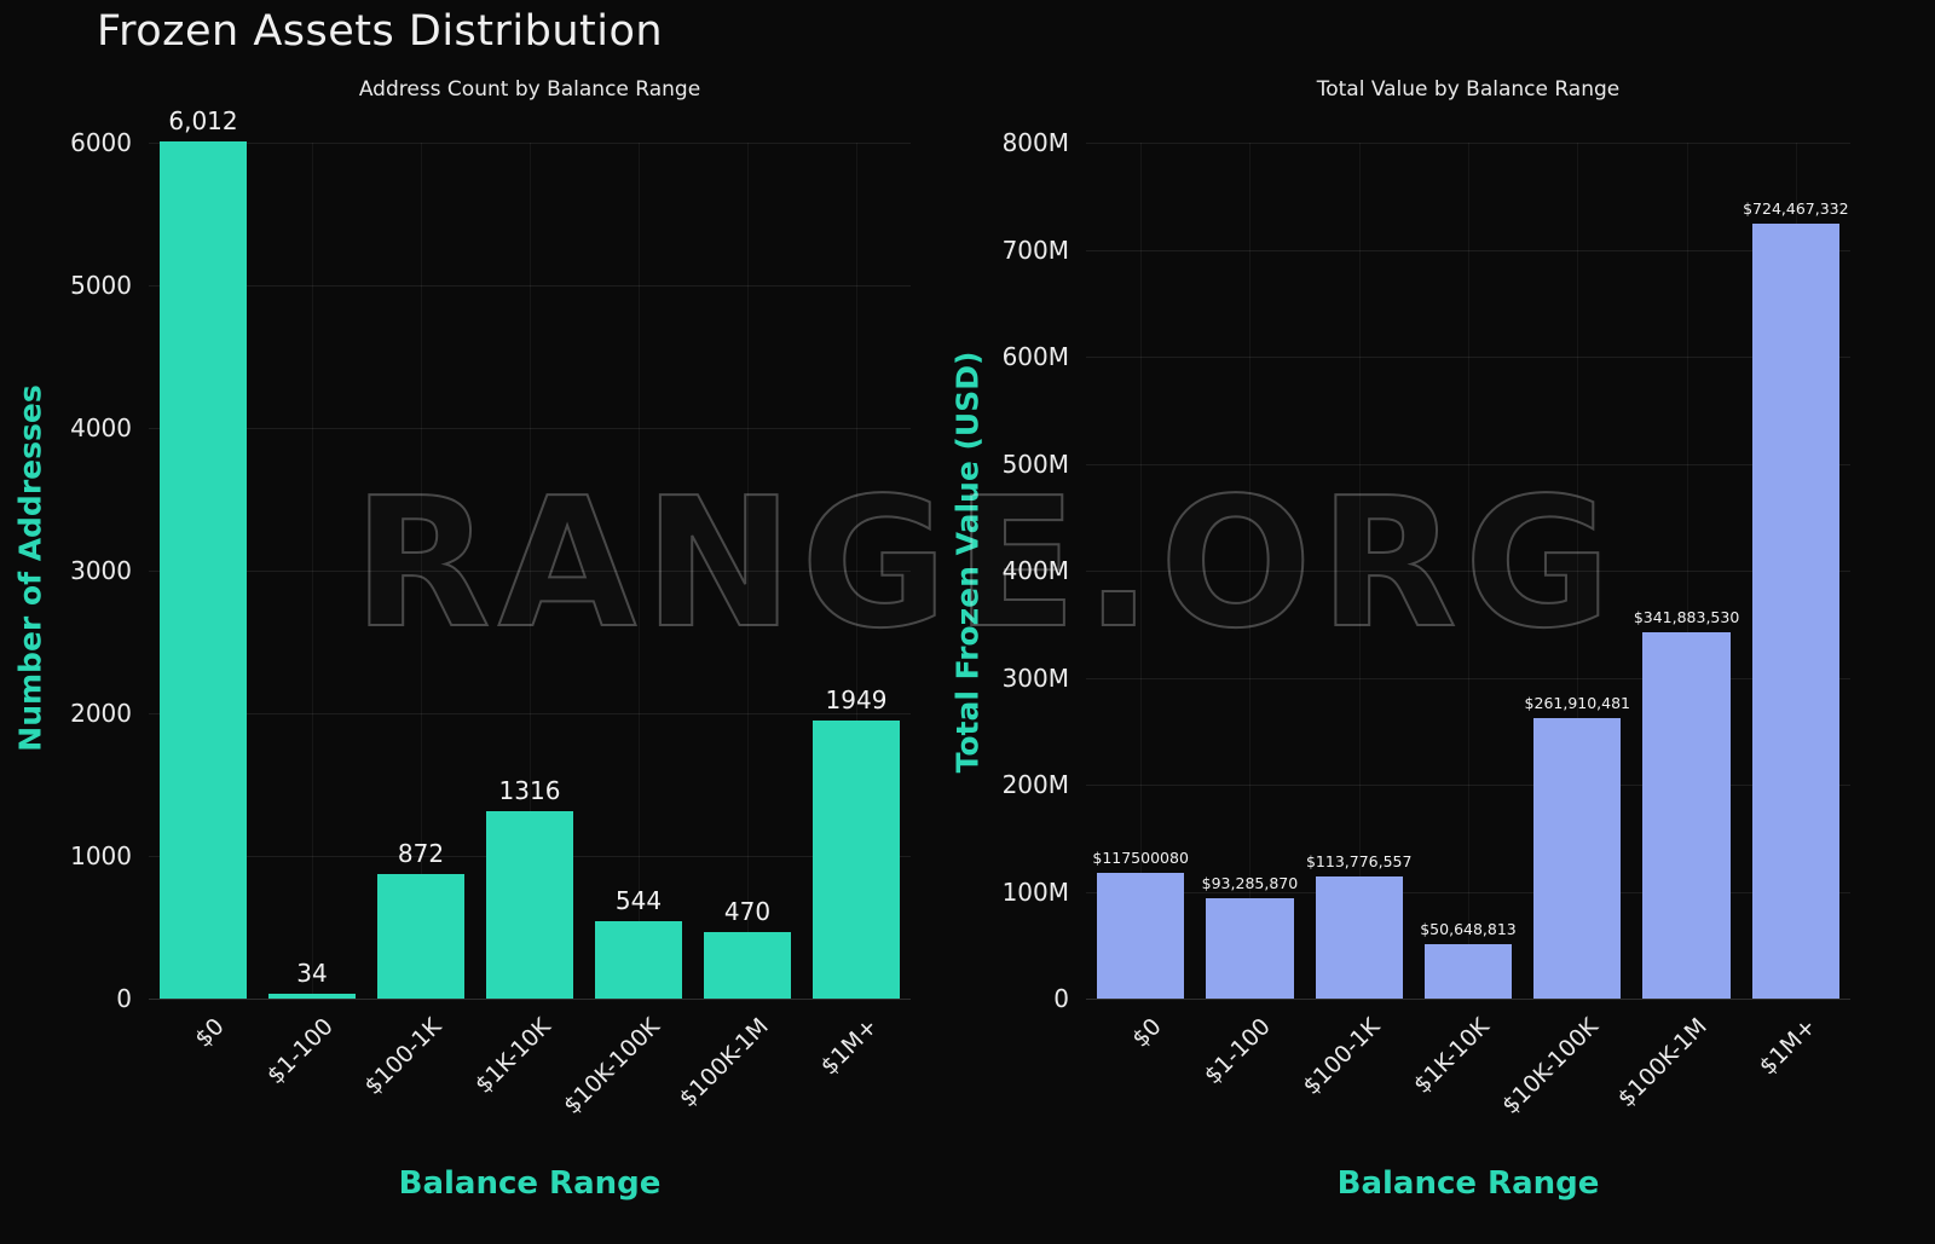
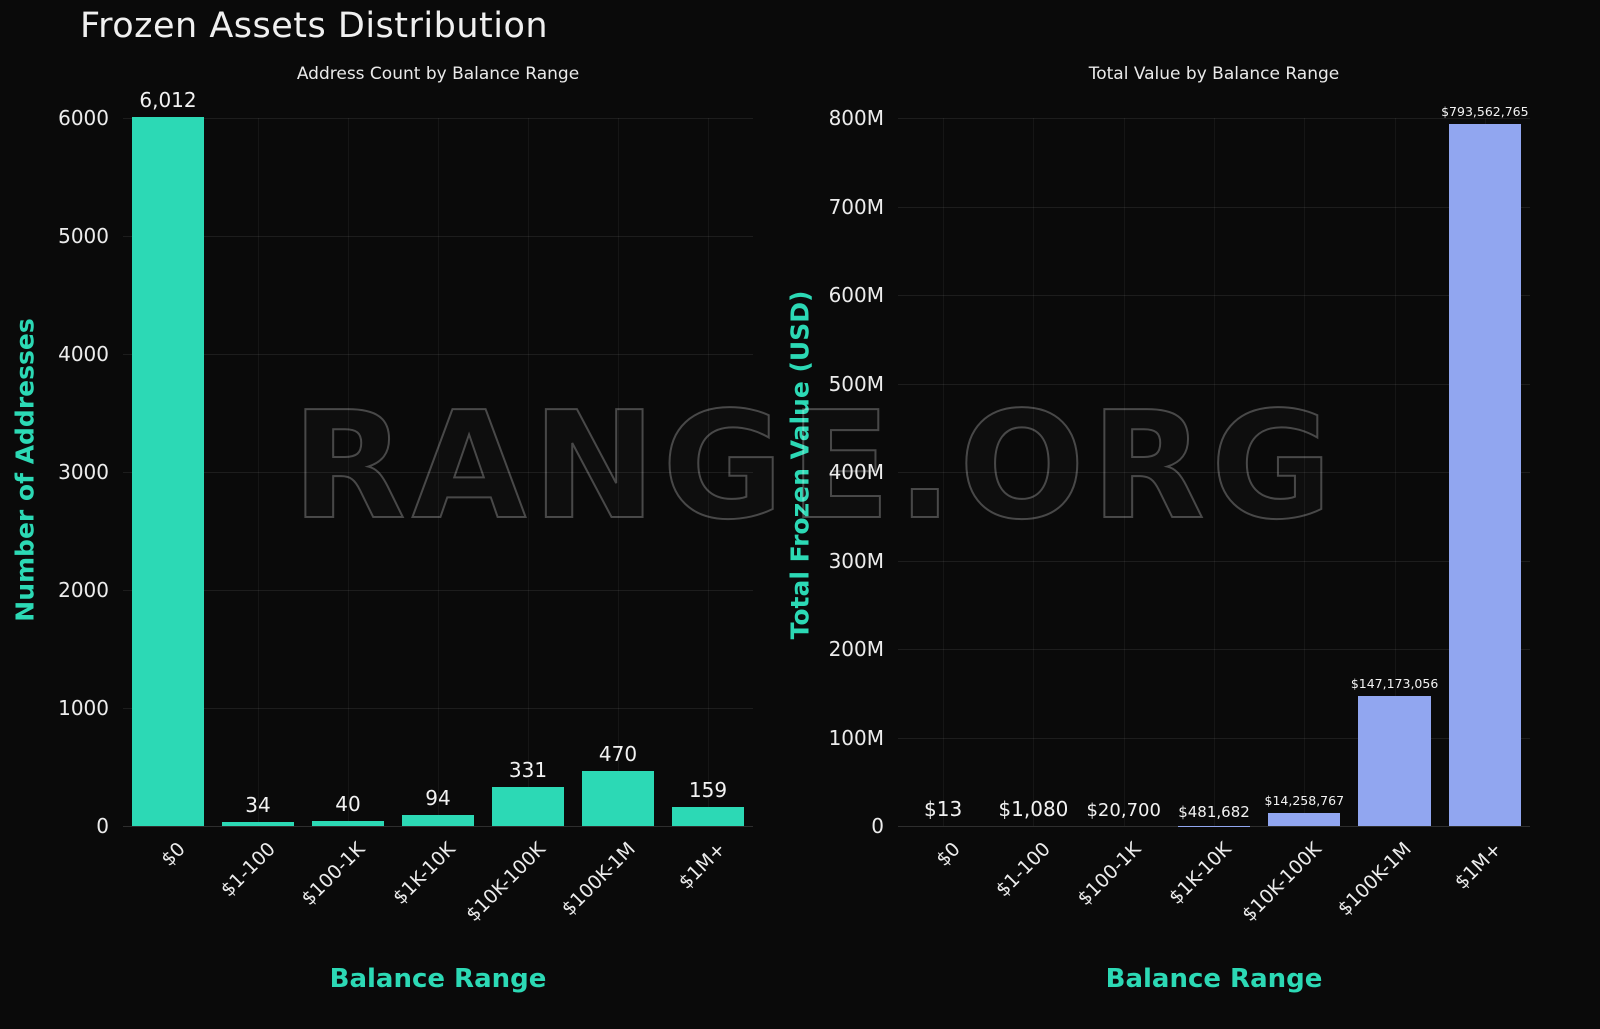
Address Count by Balance Range/$100-1K: 872 -> 40
Address Count by Balance Range/$1K-10K: 1316 -> 94
Address Count by Balance Range/$10K-100K: 544 -> 331
Address Count by Balance Range/$1M+: 1949 -> 159
Total Value by Balance Range/$0: $117500080 -> $13
Total Value by Balance Range/$1-100: $93,285,870 -> $1,080
Total Value by Balance Range/$100-1K: $113,776,557 -> $20,700
Total Value by Balance Range/$1K-10K: $50,648,813 -> $481,682
Total Value by Balance Range/$10K-100K: $261,910,481 -> $14,258,767
Total Value by Balance Range/$100K-1M: $341,883,530 -> $147,173,056
Total Value by Balance Range/$1M+: $724,467,332 -> $793,562,765
